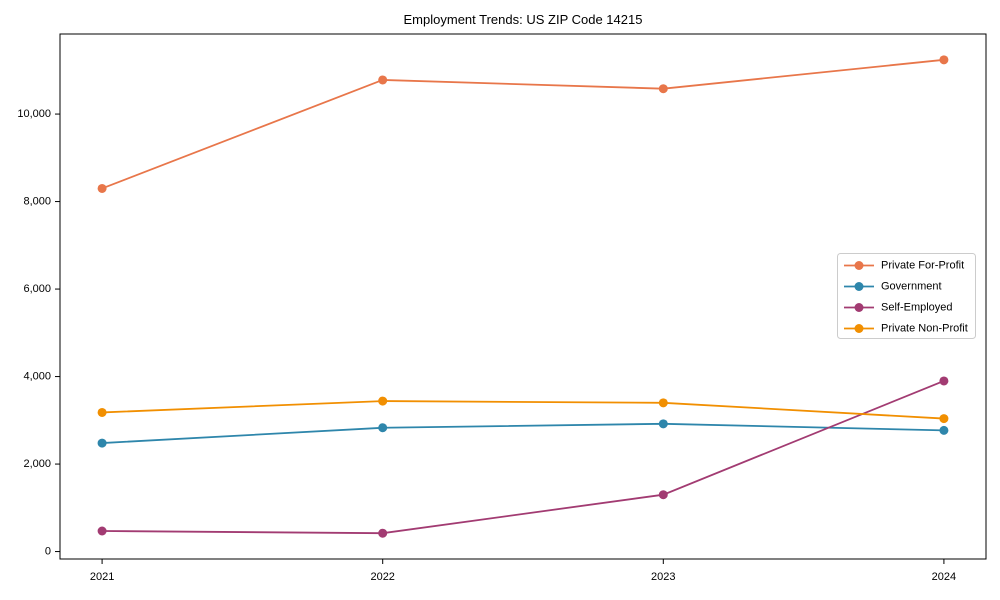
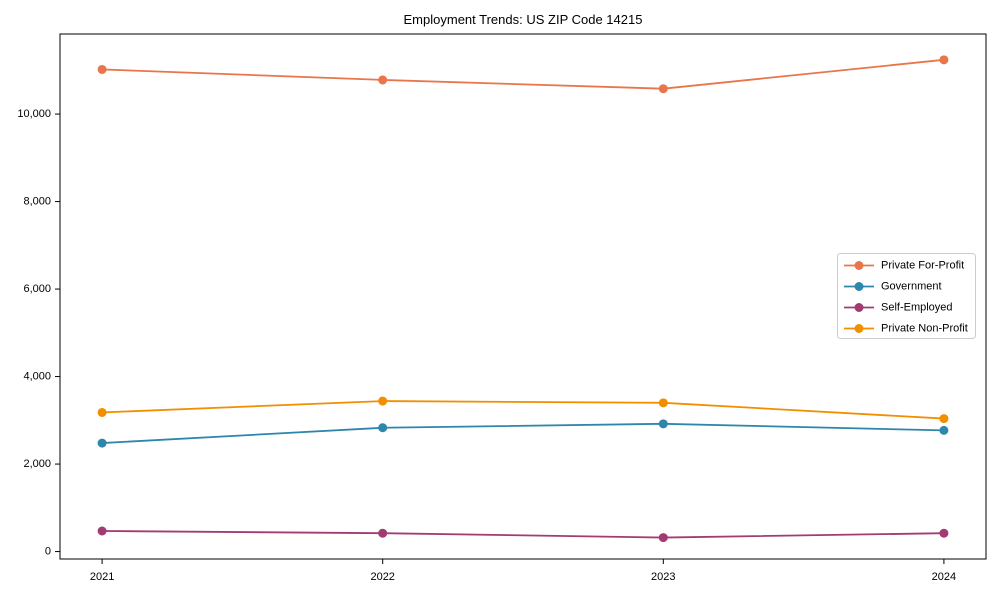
Private For-Profit/2021: 8300 -> 11000
Self-Employed/2023: 1300 -> 300
Self-Employed/2024: 3900 -> 400
